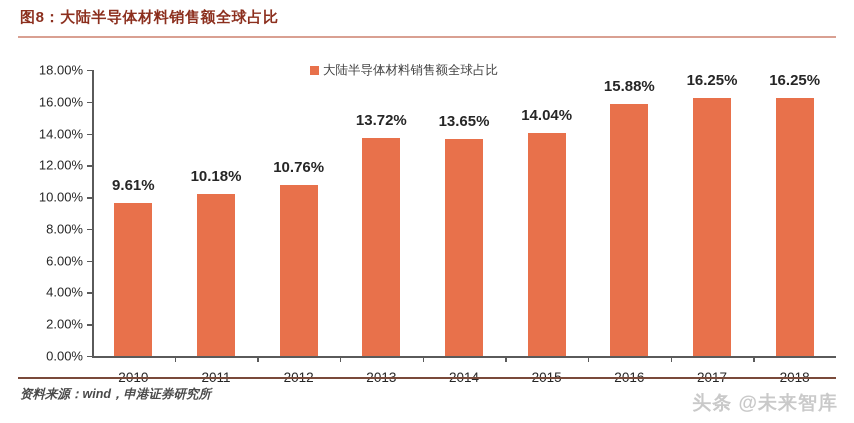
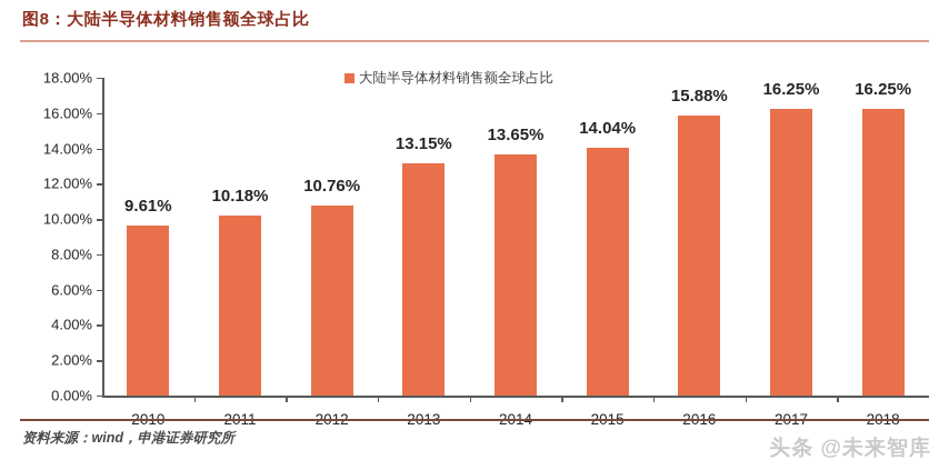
2013: 13.72% -> 13.15%
